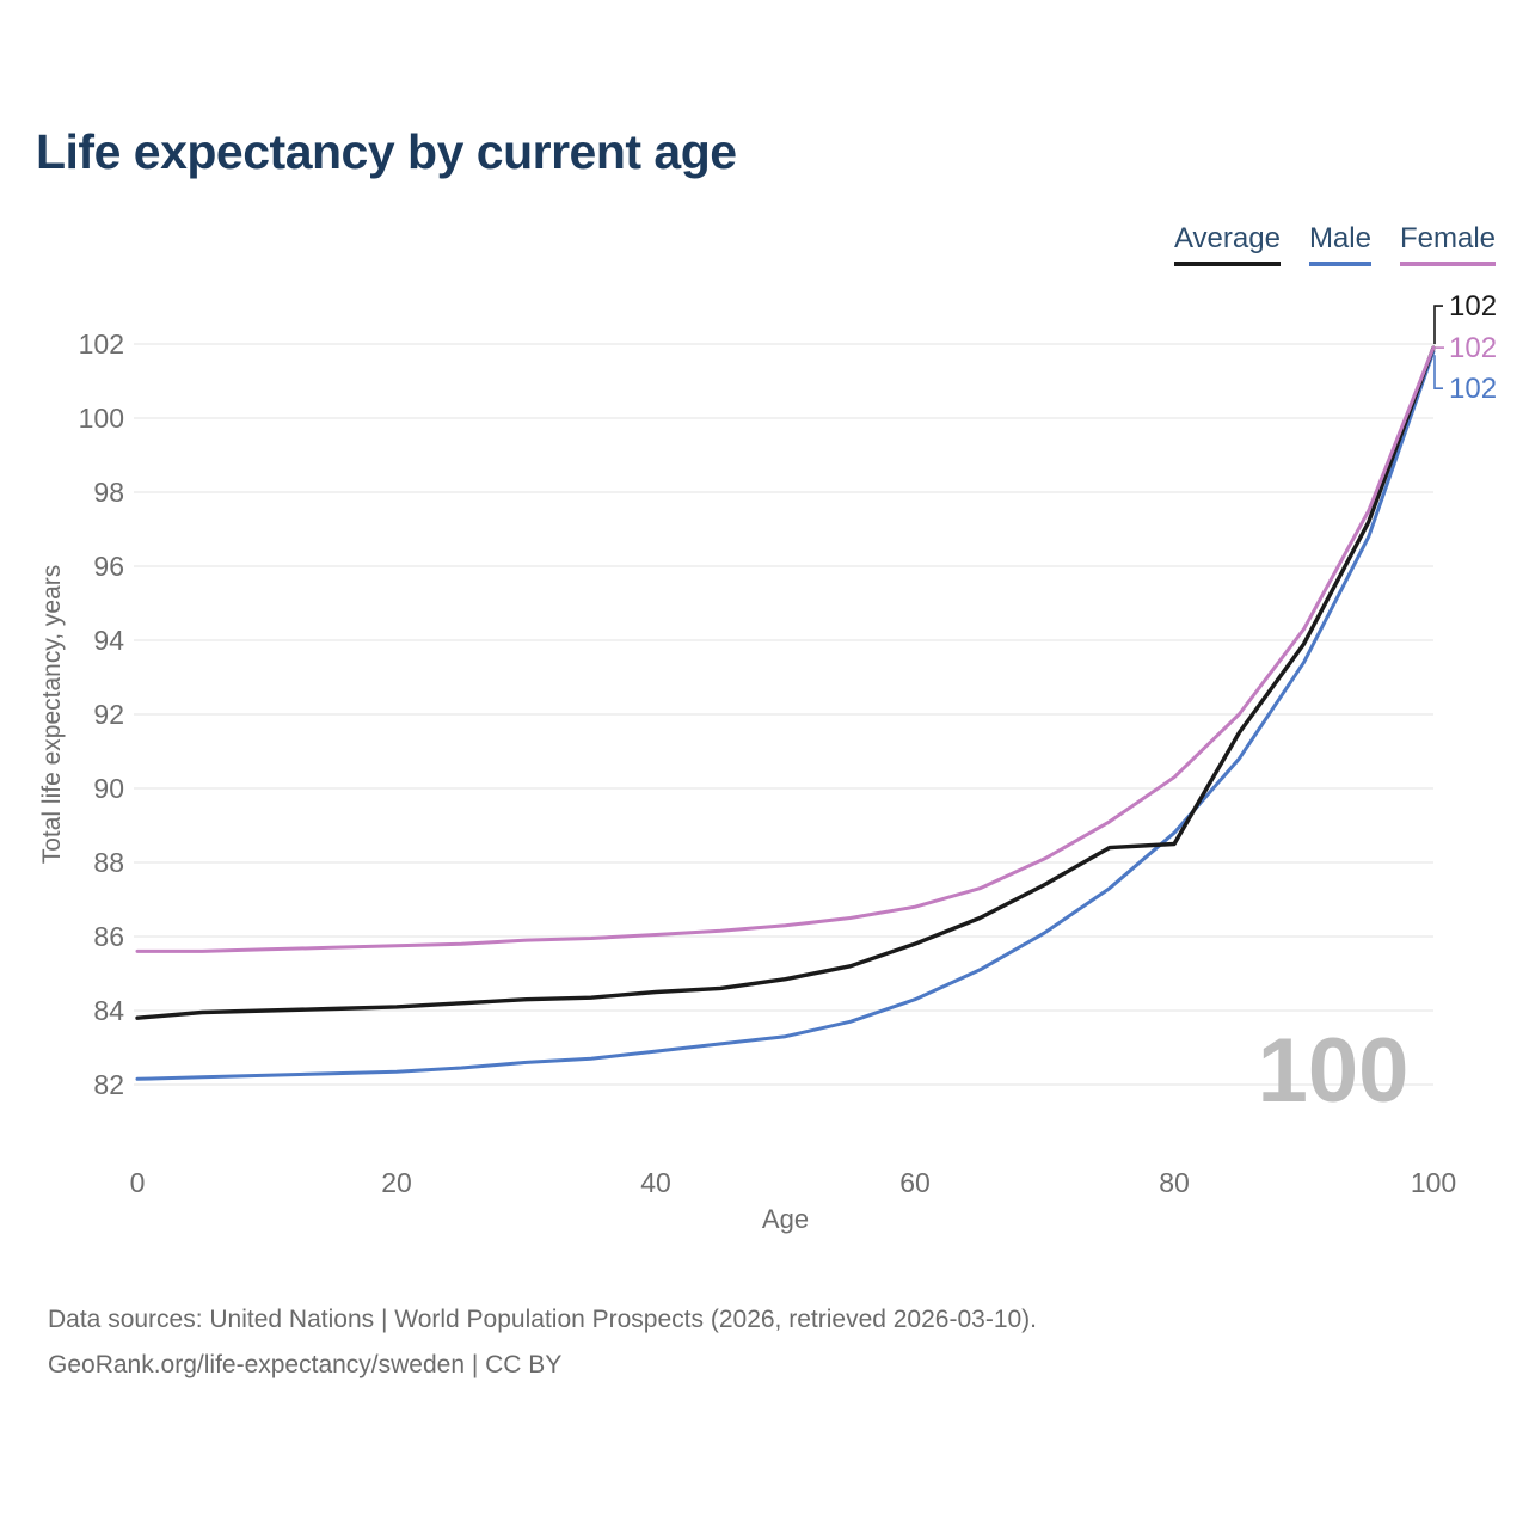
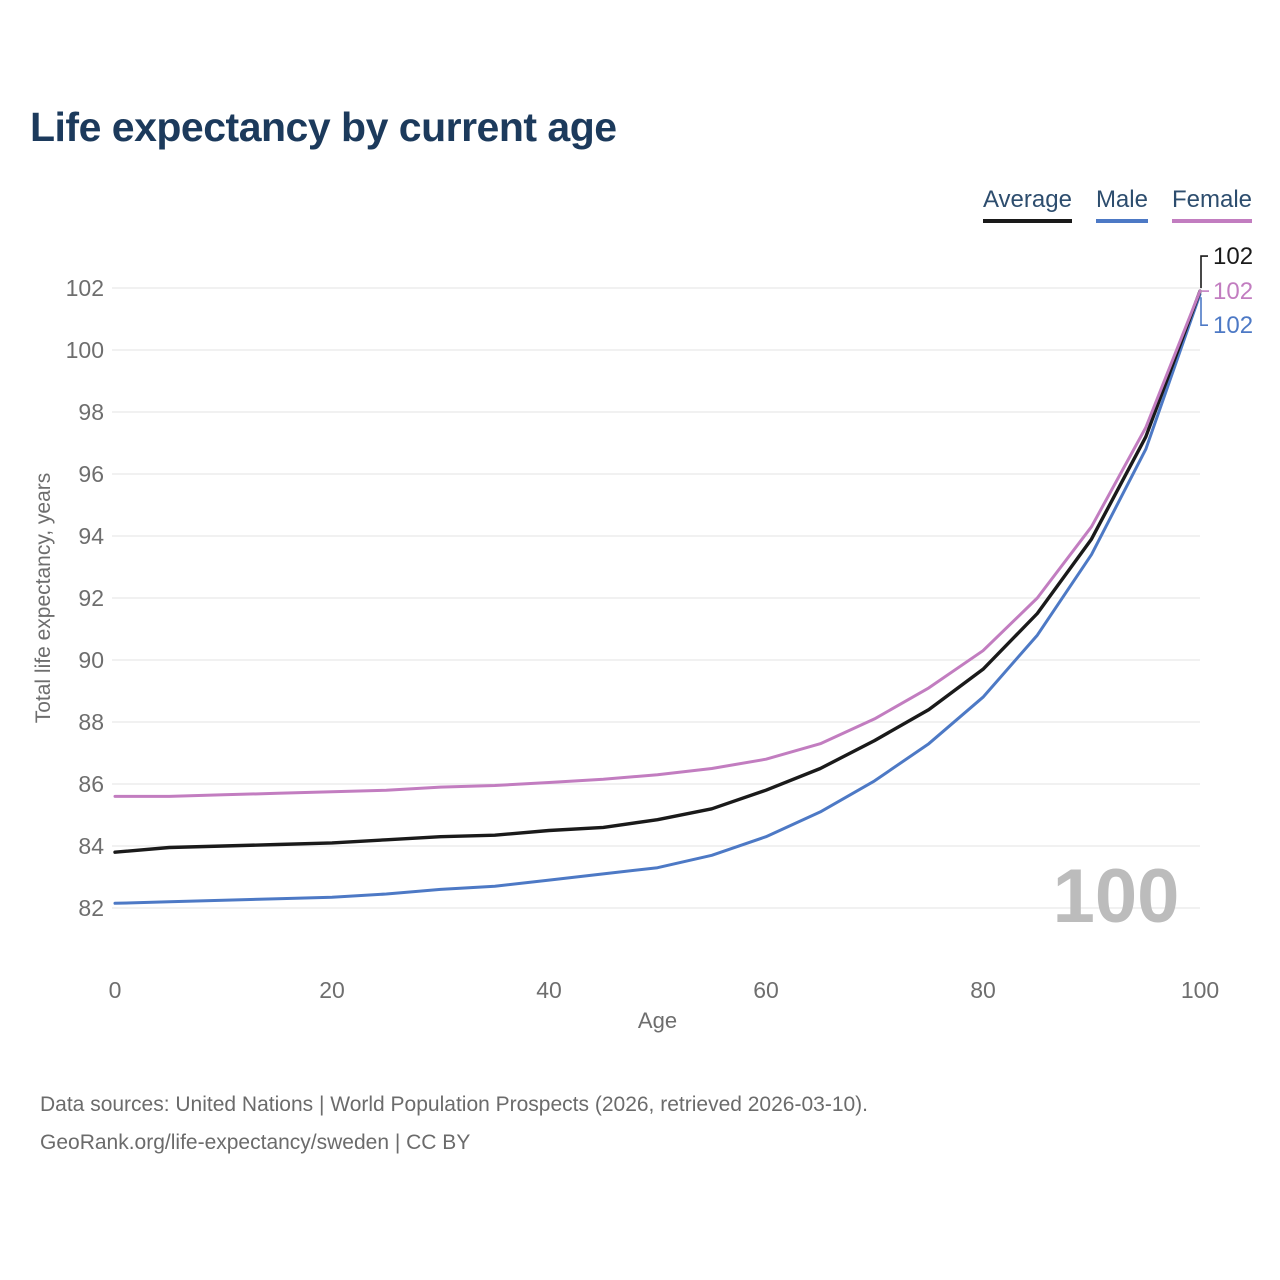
Average/80: 88.5 -> 89.7
